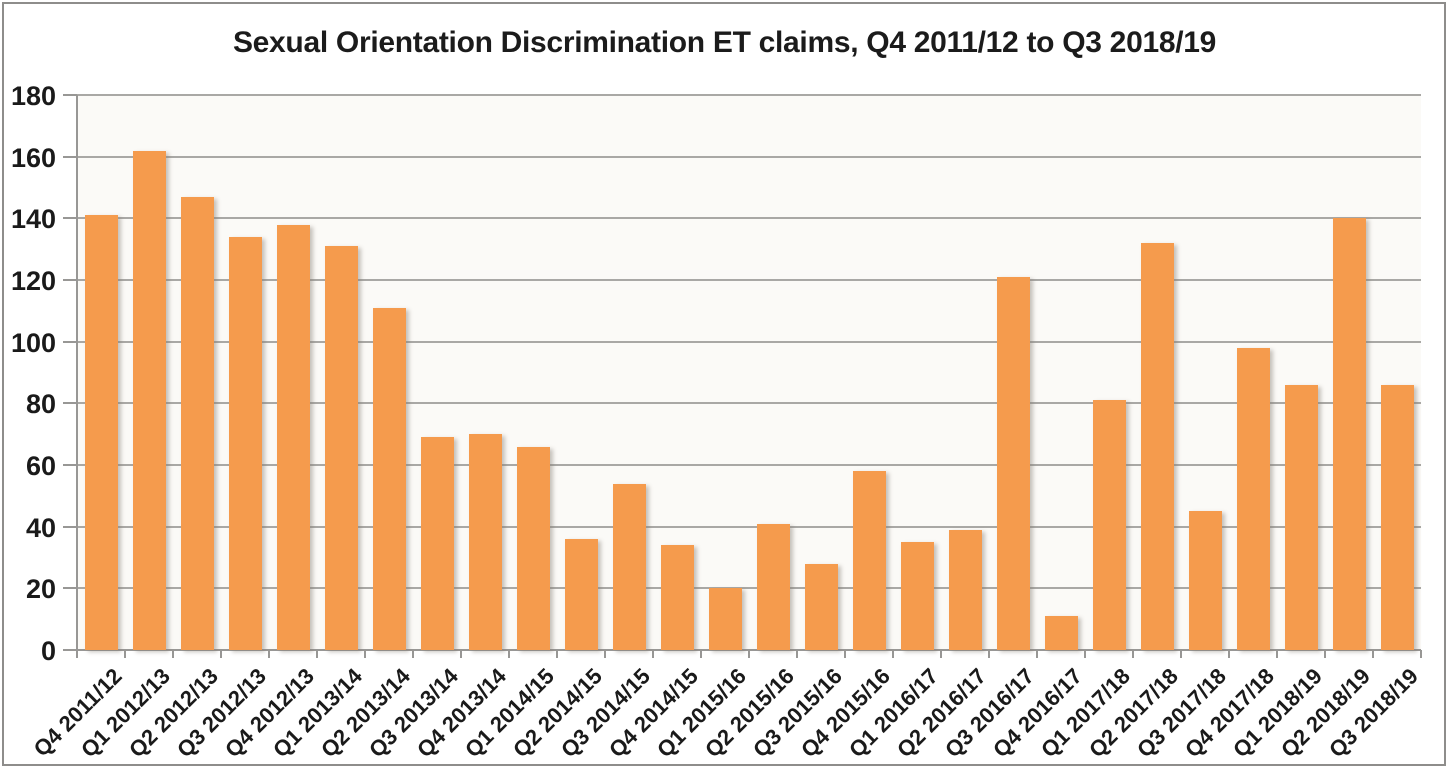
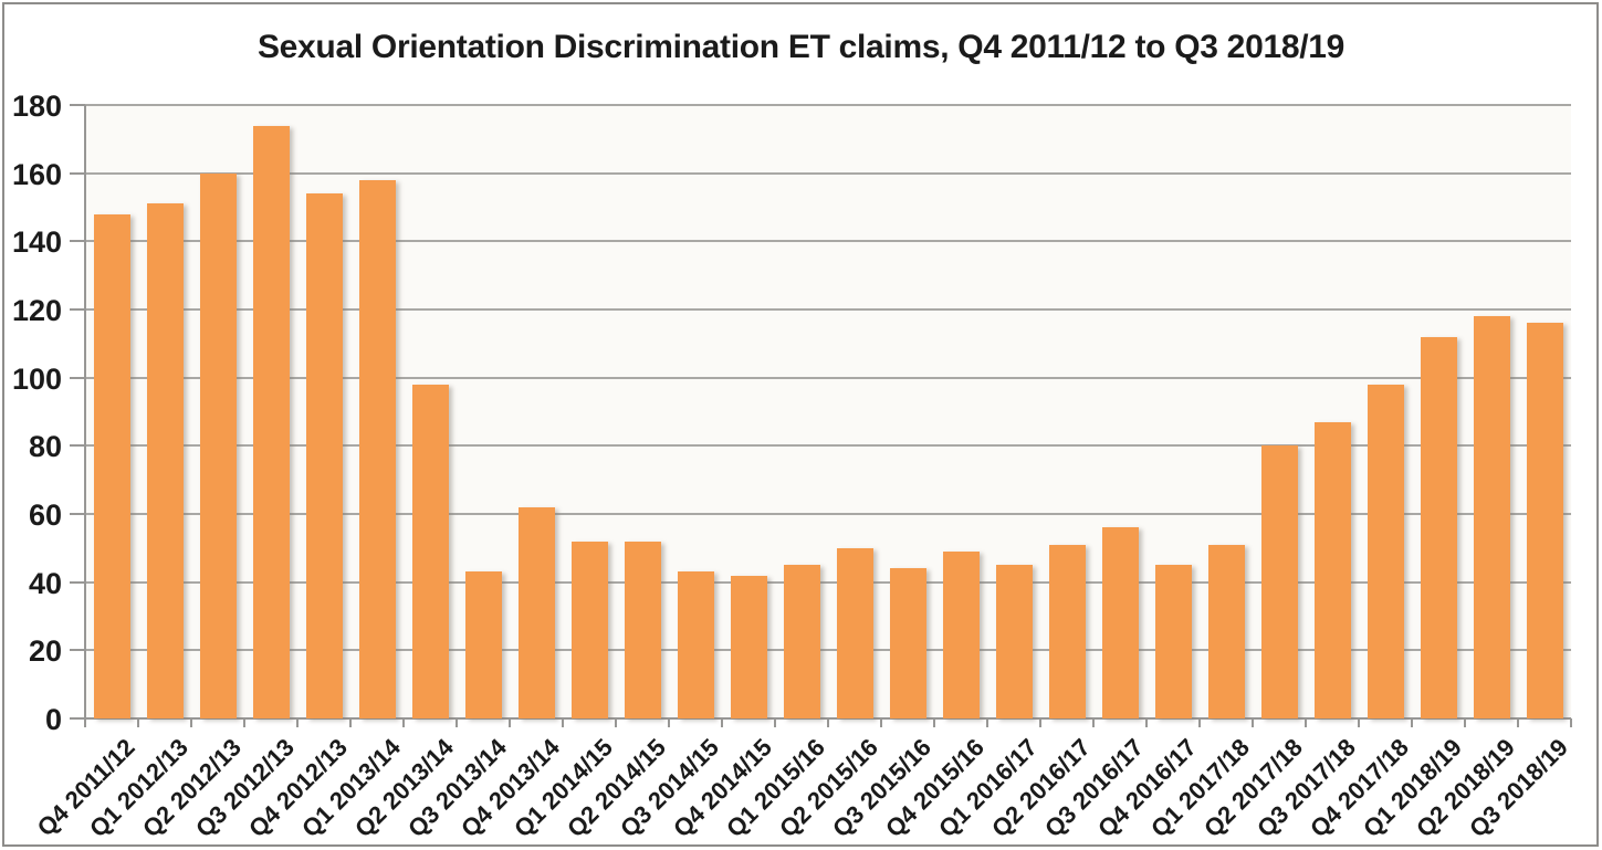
Q4 2011/12: 141 -> 148
Q1 2012/13: 162 -> 151
Q2 2012/13: 147 -> 160
Q3 2012/13: 134 -> 174
Q4 2012/13: 138 -> 154
Q1 2013/14: 131 -> 158
Q2 2013/14: 111 -> 98
Q3 2013/14: 69 -> 43
Q4 2013/14: 70 -> 62
Q1 2014/15: 66 -> 52
Q2 2014/15: 36 -> 52
Q3 2014/15: 54 -> 43
Q4 2014/15: 34 -> 42
Q1 2015/16: 20 -> 45
Q2 2015/16: 41 -> 50
Q3 2015/16: 28 -> 44
Q4 2015/16: 58 -> 49
Q1 2016/17: 35 -> 45
Q2 2016/17: 39 -> 51
Q3 2016/17: 121 -> 56
Q4 2016/17: 11 -> 45
Q1 2017/18: 81 -> 51
Q2 2017/18: 132 -> 80
Q3 2017/18: 45 -> 87
Q1 2018/19: 86 -> 112
Q2 2018/19: 140 -> 118
Q3 2018/19: 86 -> 116
